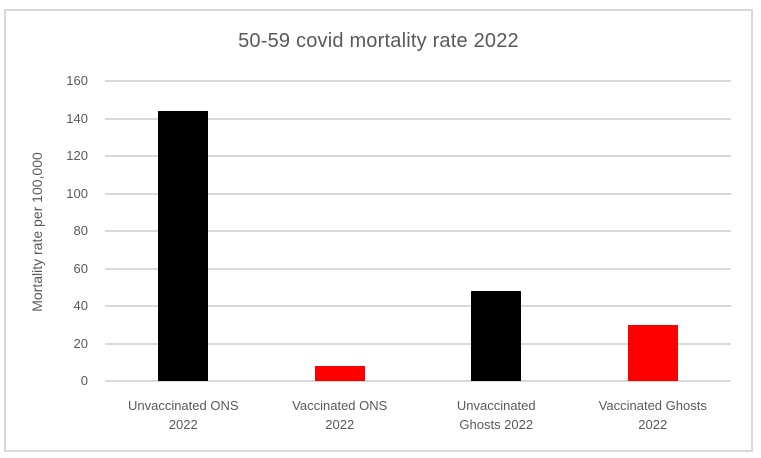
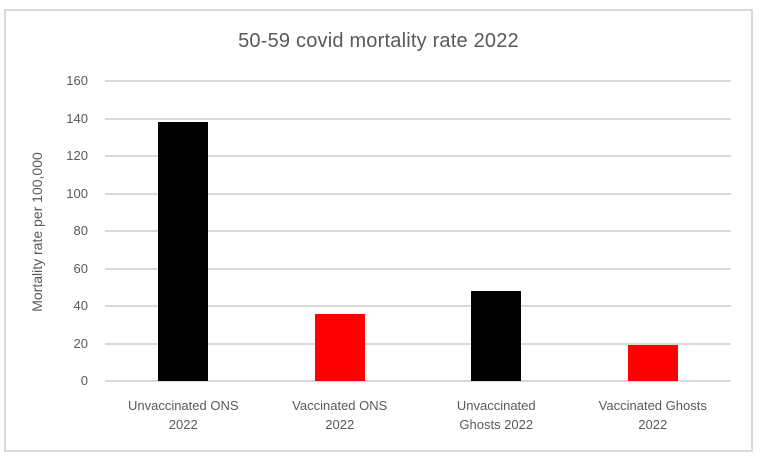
Unvaccinated ONS 2022: 144 -> 138
Vaccinated ONS 2022: 8 -> 36
Vaccinated Ghosts 2022: 30 -> 19
